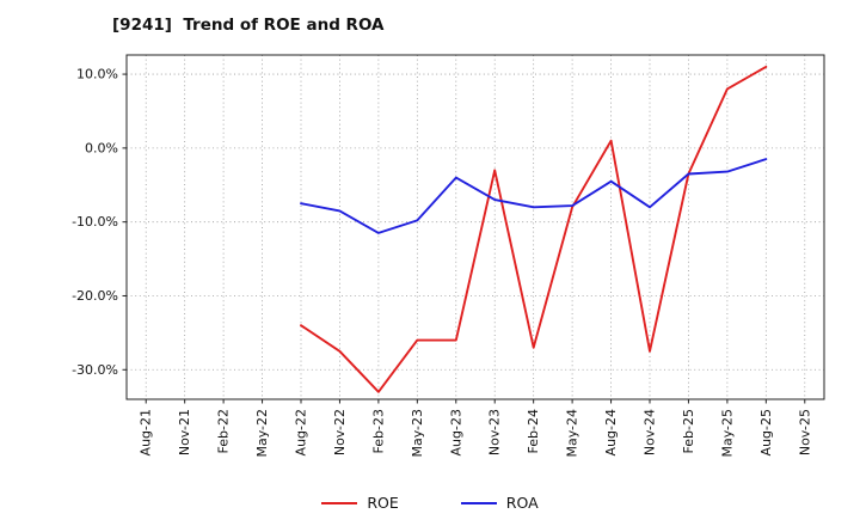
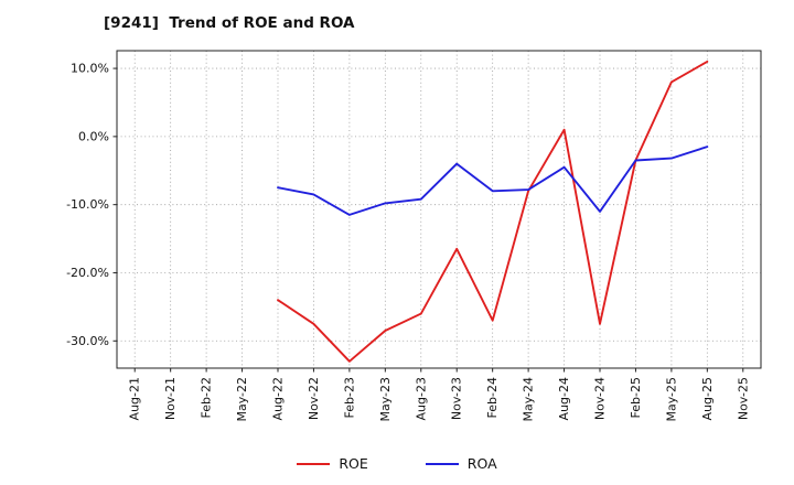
ROE/May-23: -26% -> -28%
ROA/Aug-23: -4% -> -9%
ROE/Nov-23: -3% -> -16%
ROA/Nov-23: -7% -> -4%
ROA/Nov-24: -8% -> -11%
